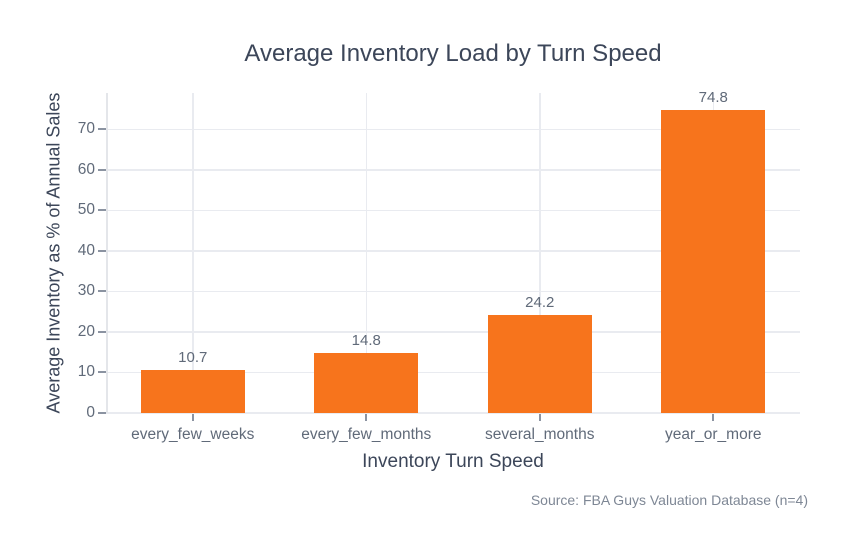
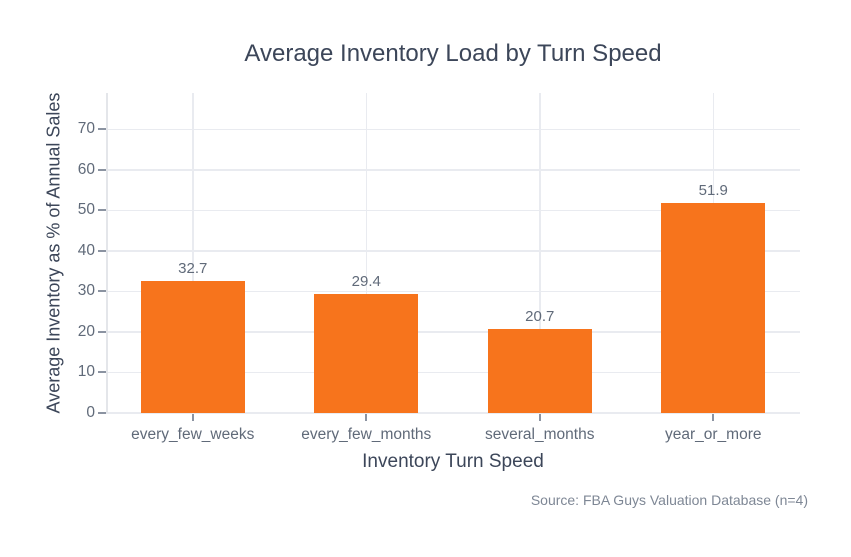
every_few_weeks: 10.7 -> 32.7
every_few_months: 14.8 -> 29.4
several_months: 24.2 -> 20.7
year_or_more: 74.8 -> 51.9
